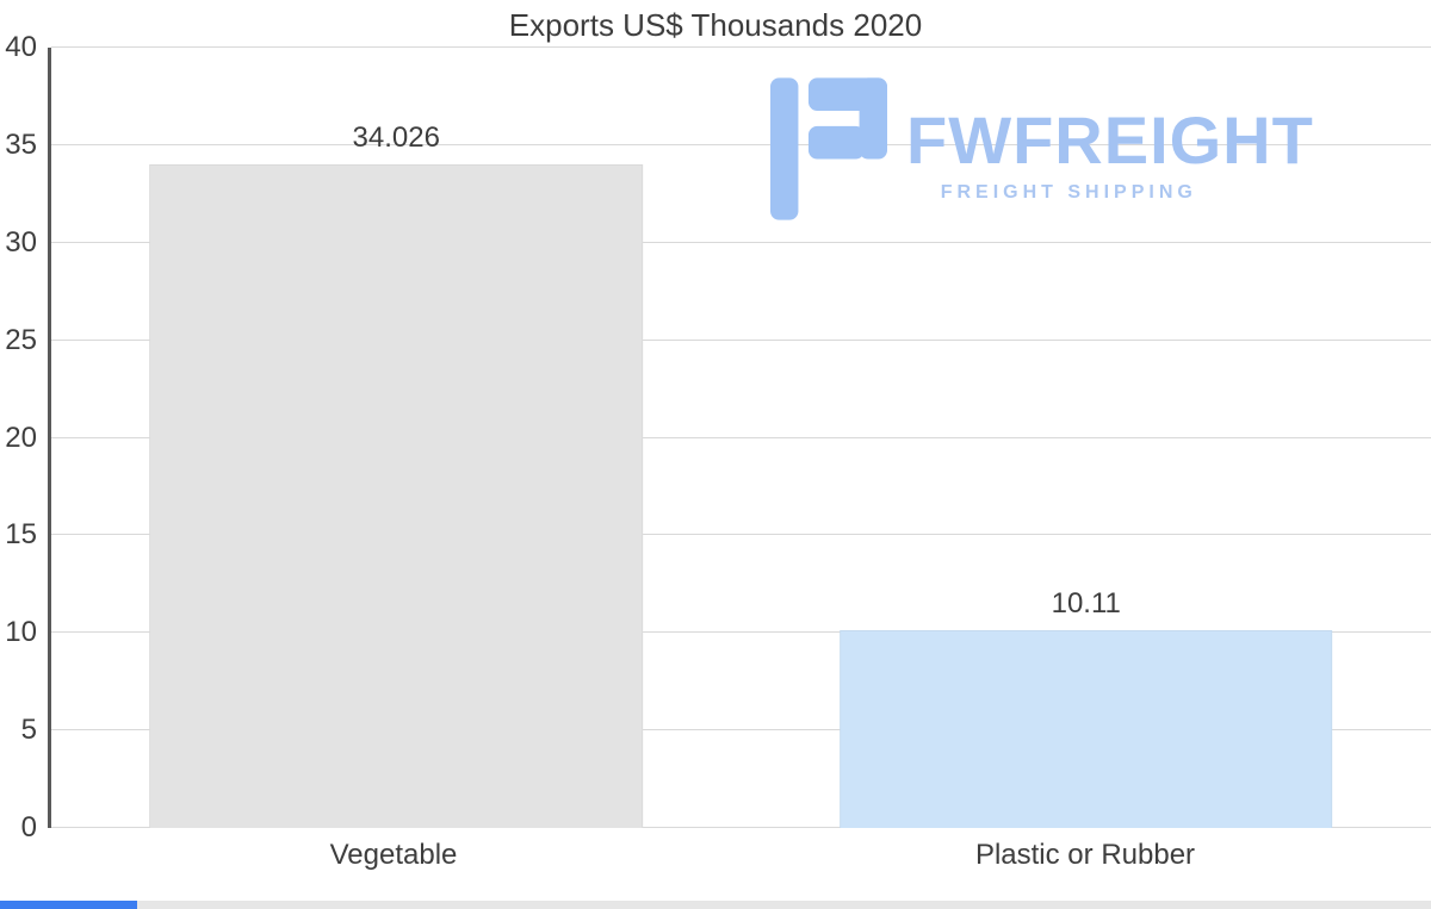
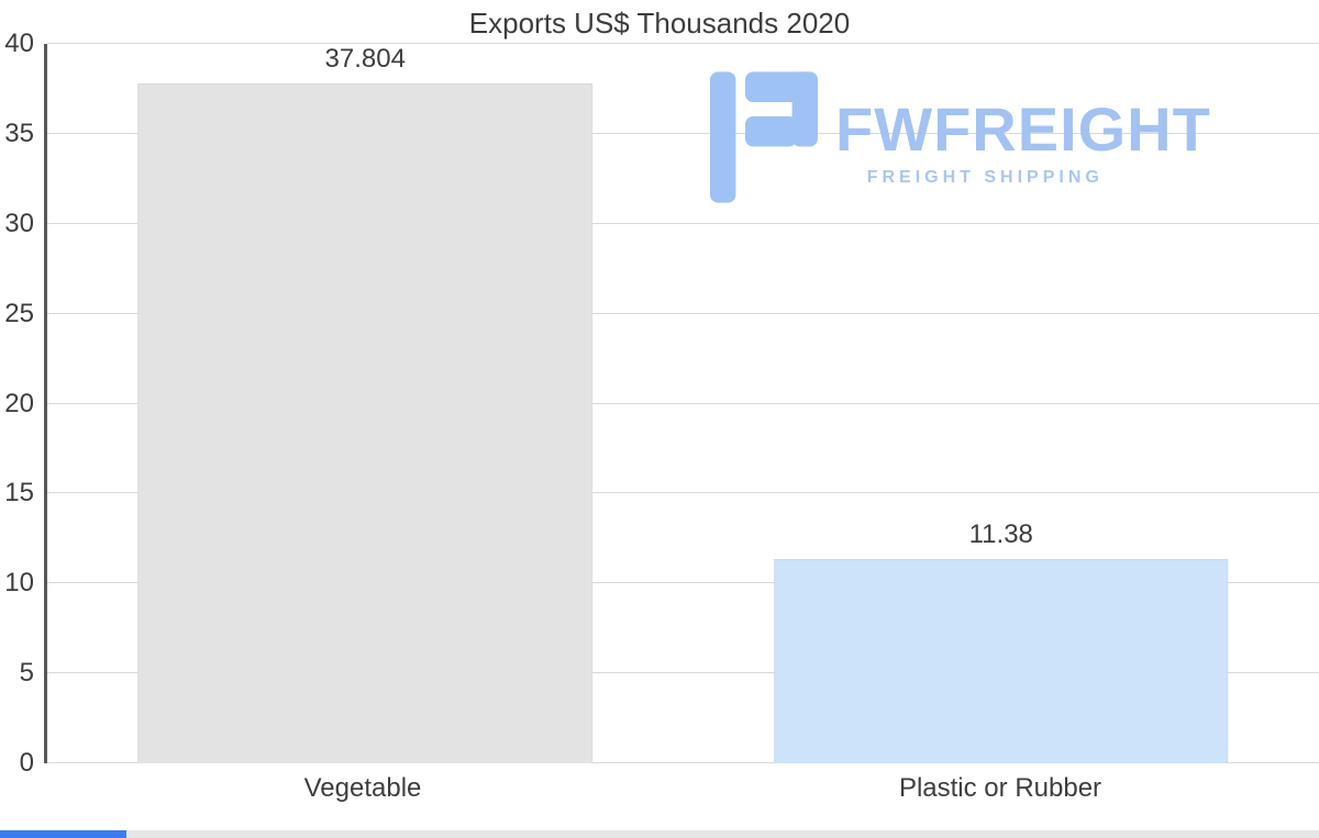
Vegetable: 34.026 -> 37.804
Plastic or Rubber: 10.11 -> 11.38
